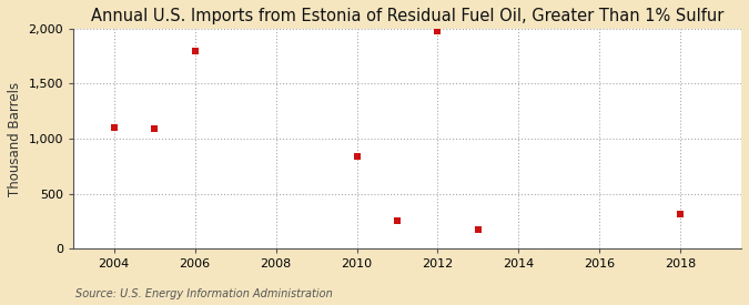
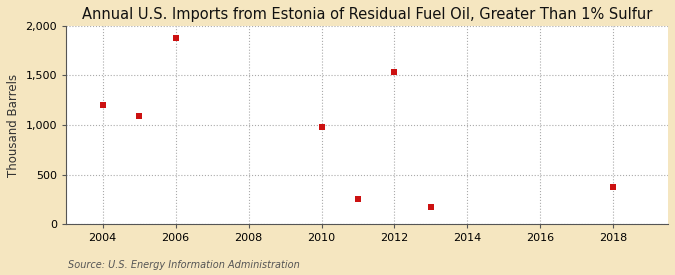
2004: 1,100 -> 1,200
2006: 1,800 -> 1,880
2010: 840 -> 980
2012: 1,980 -> 1,540
2018: 320 -> 380
